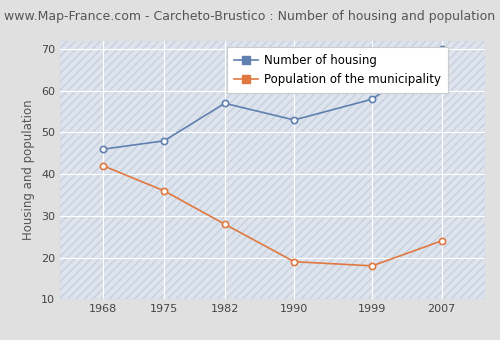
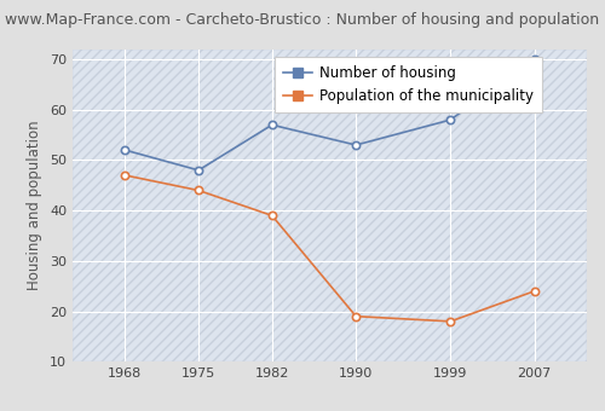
Number of housing/1968: 46 -> 52
Population of the municipality/1968: 42 -> 47
Population of the municipality/1975: 36 -> 44
Population of the municipality/1982: 28 -> 39
